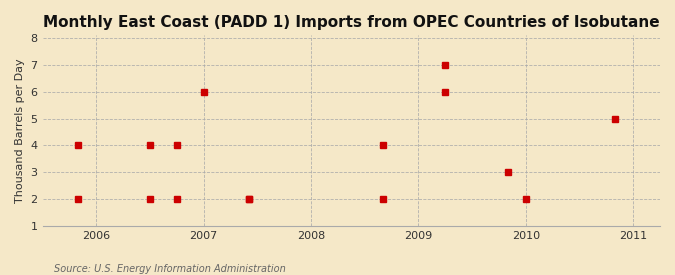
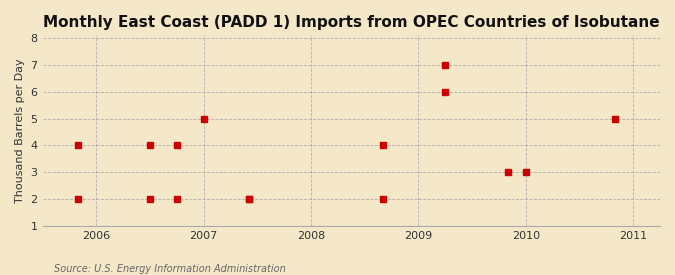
2007: 6 -> 5
2010: 2 -> 3
